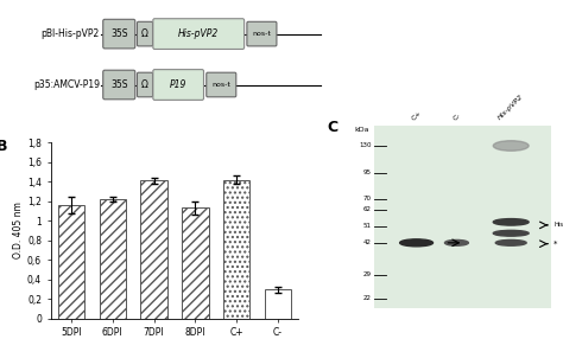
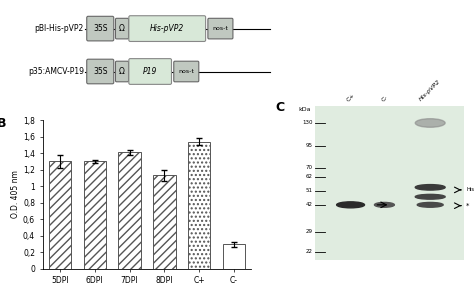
5DPI: 1,16 -> 1,30
6DPI: 1,22 -> 1,30
C+: 1,42 -> 1,54
